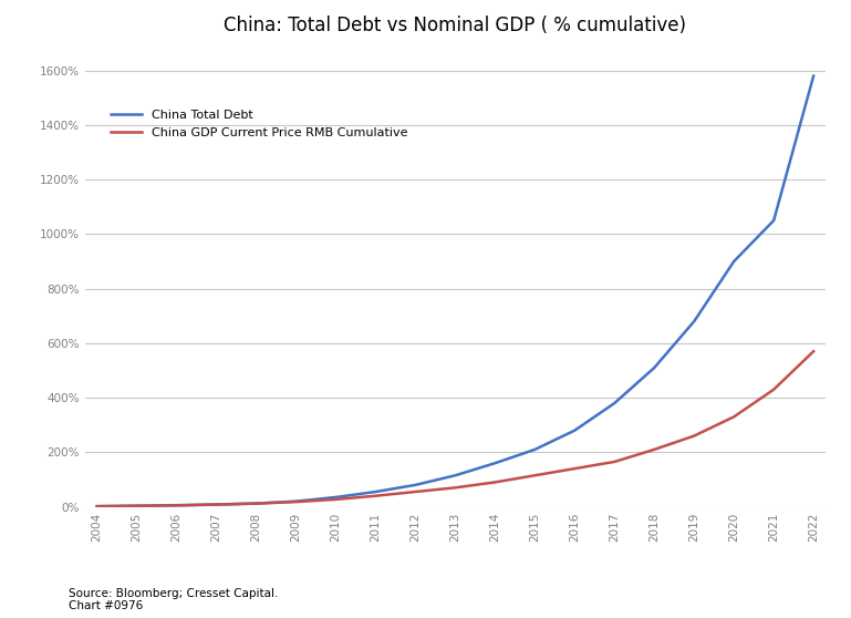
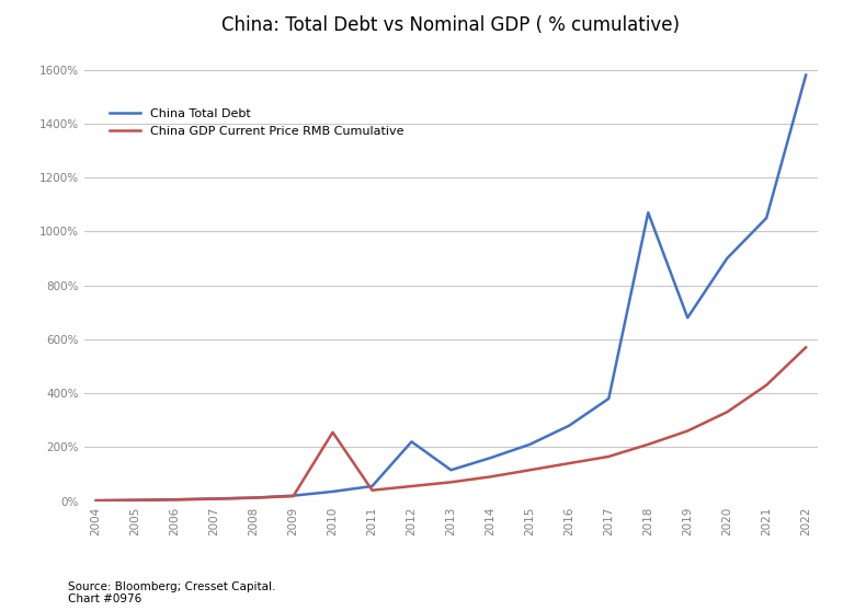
China GDP Current Price RMB Cumulative/2010: 27% -> 255%
China Total Debt/2012: 80% -> 220%
China Total Debt/2018: 510% -> 1070%
